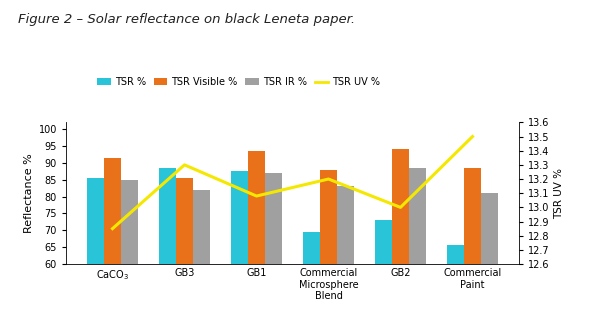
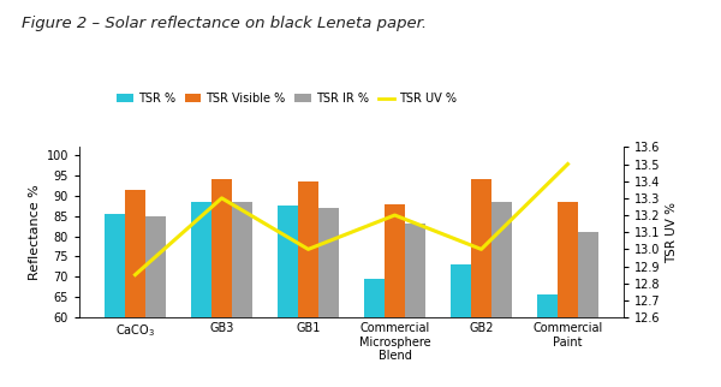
TSR Visible %/GB3: 85.5 -> 94.0
TSR IR %/GB3: 82.0 -> 88.5
TSR UV %/GB1: 13.08 -> 13.00
